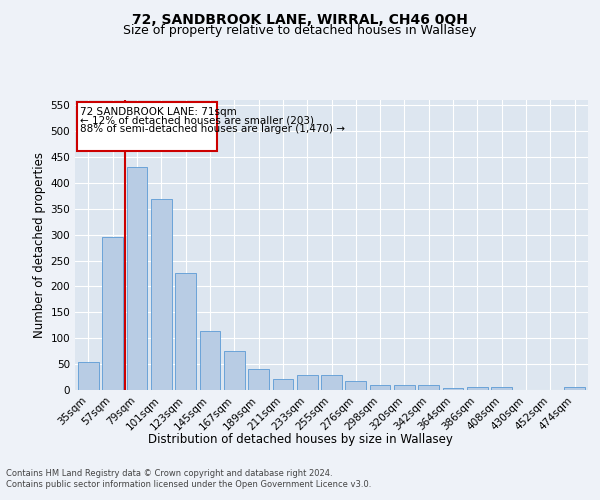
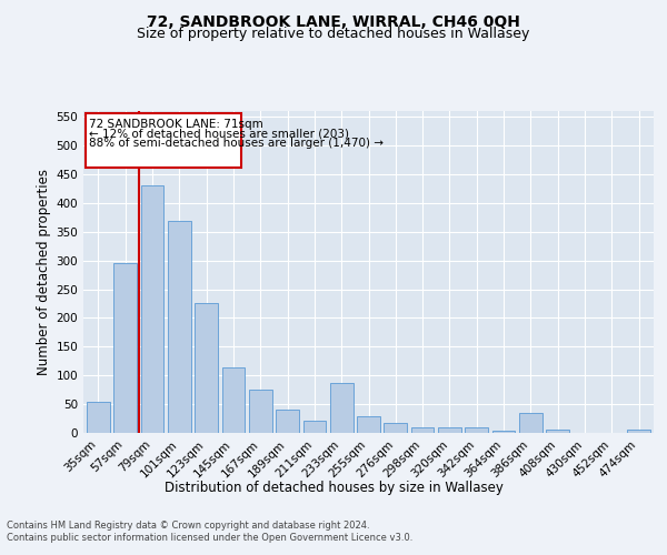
233sqm: 29 -> 86
386sqm: 5 -> 34
